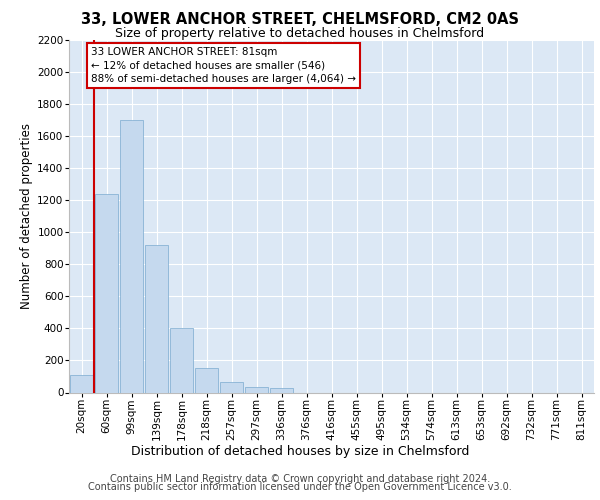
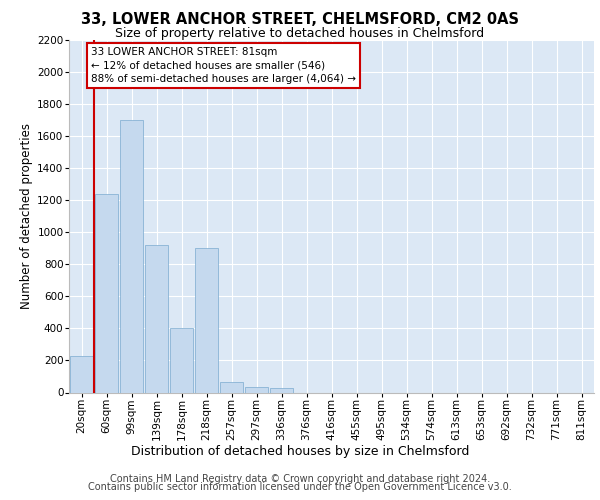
20sqm: 110 -> 230
218sqm: 150 -> 900
